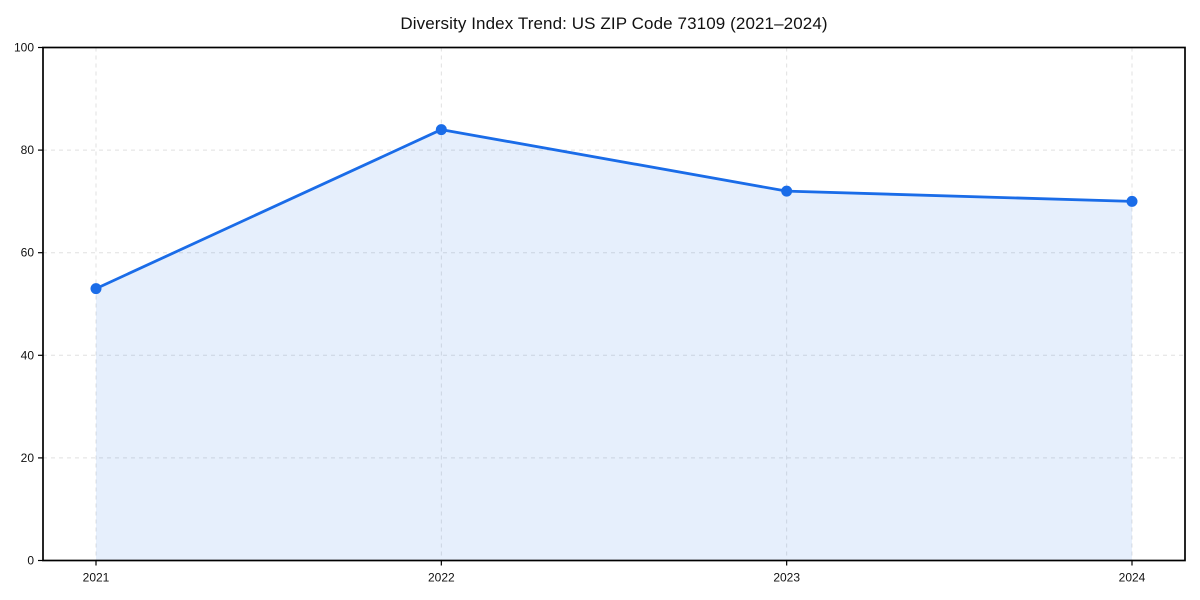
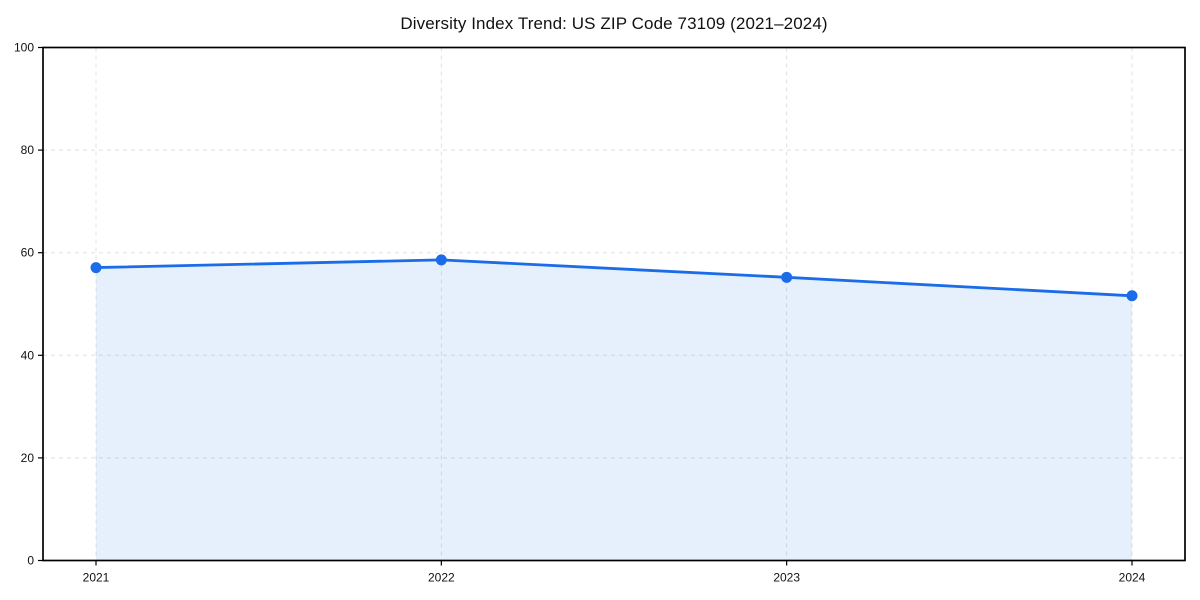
2021: 53 -> 57
2022: 84 -> 59
2023: 72 -> 55
2024: 70 -> 52
